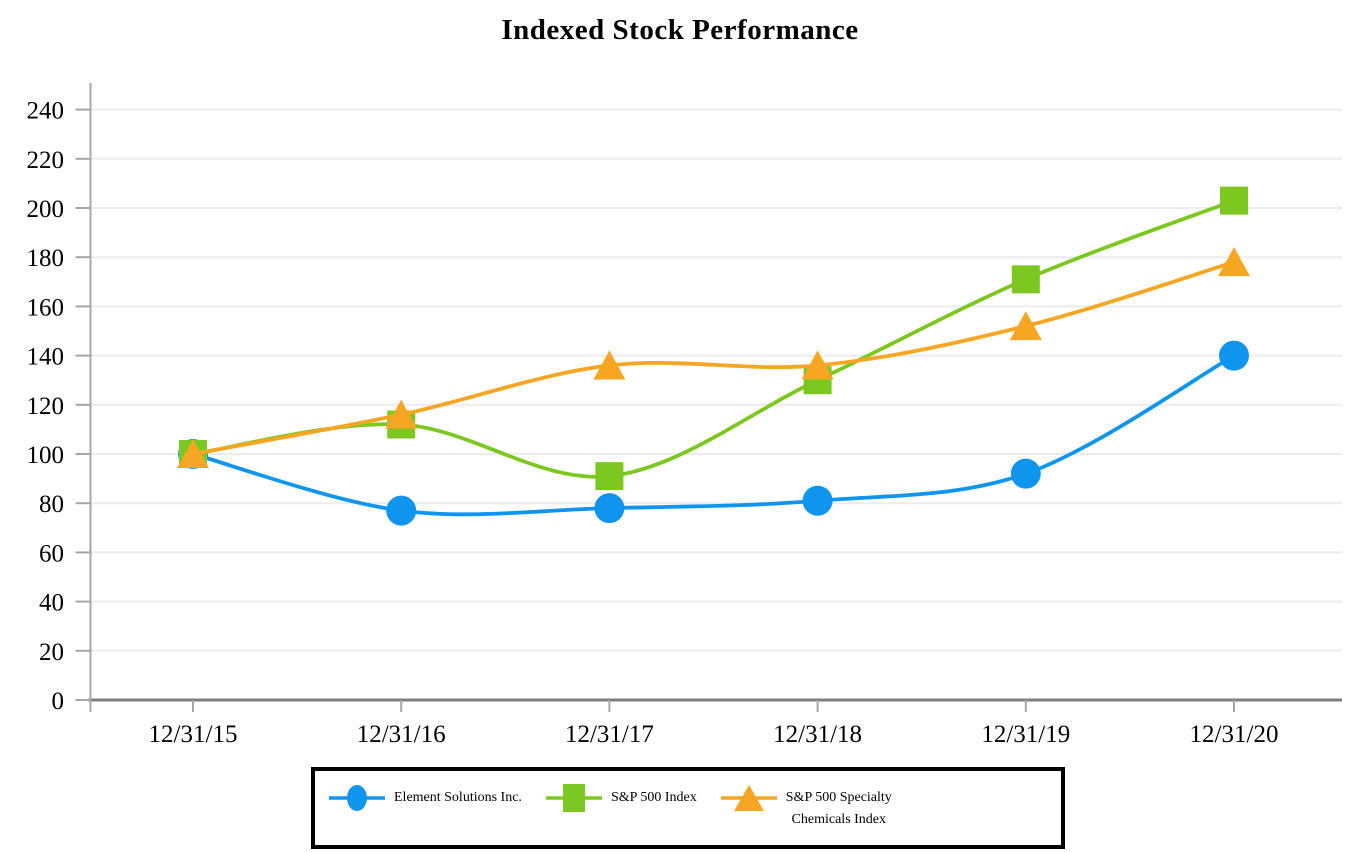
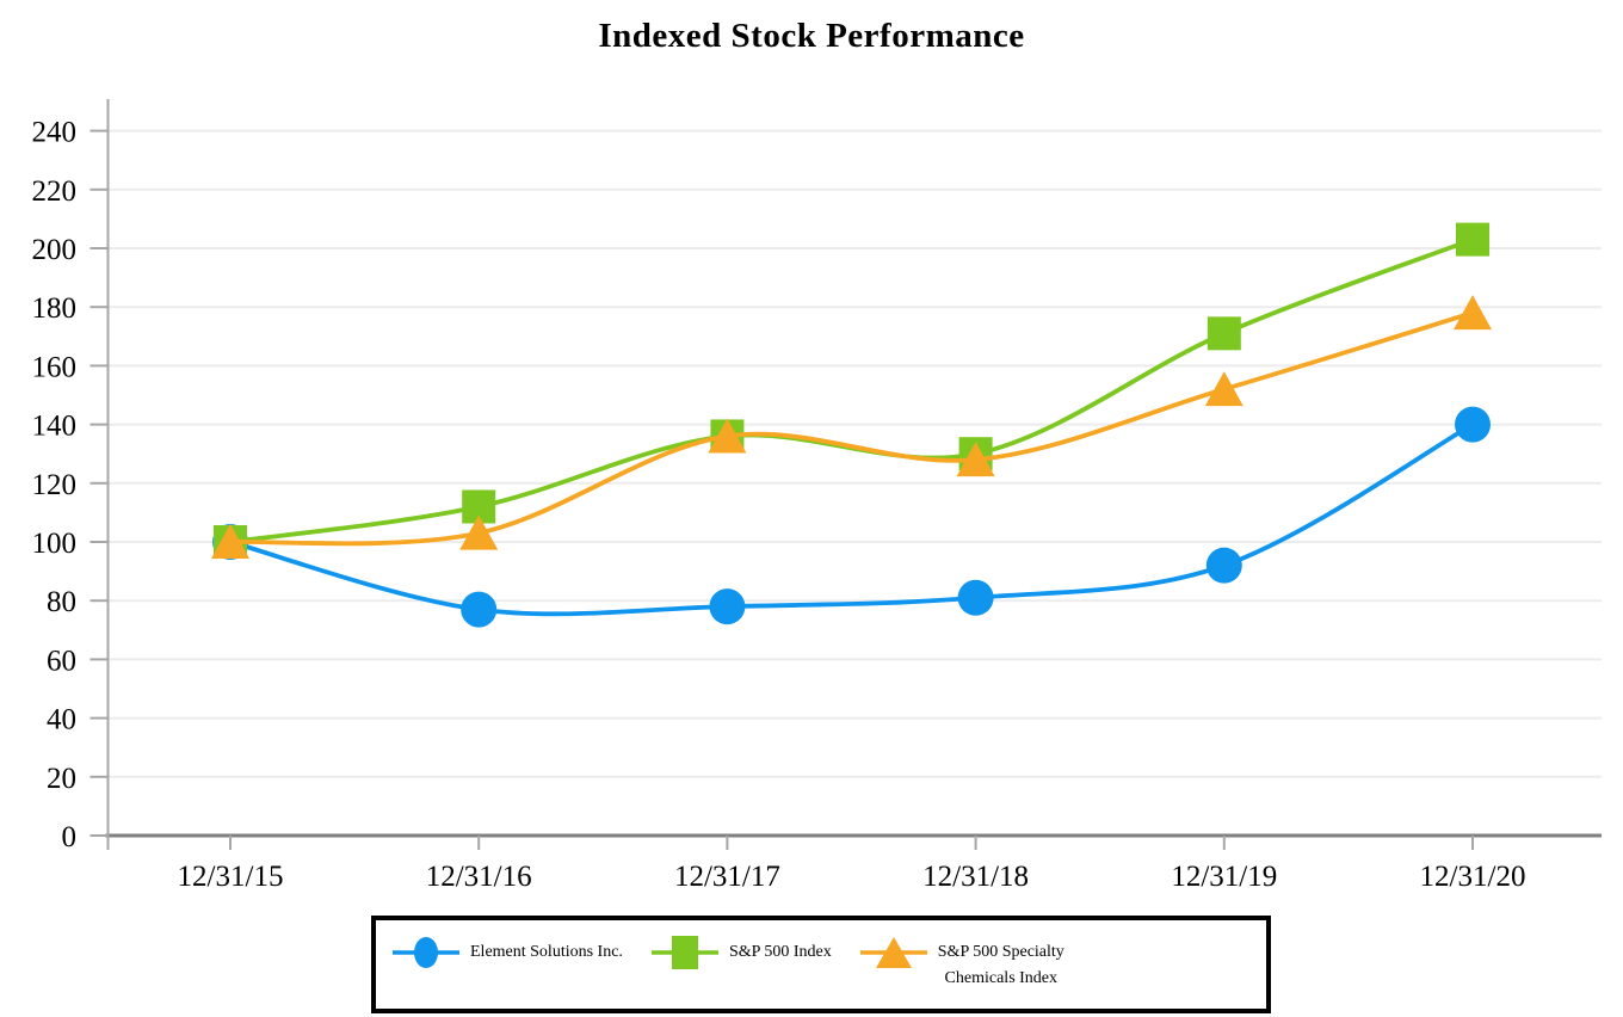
S&P 500 Specialty Chemicals Index/12/31/16: 116 -> 103
S&P 500 Index/12/31/17: 91 -> 136
S&P 500 Specialty Chemicals Index/12/31/18: 136 -> 128
